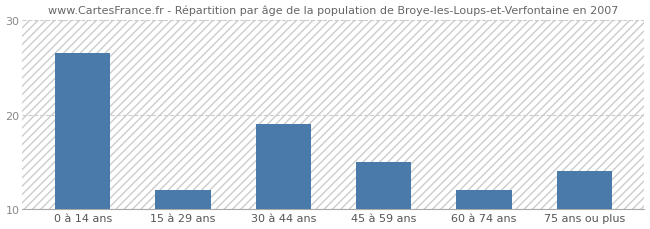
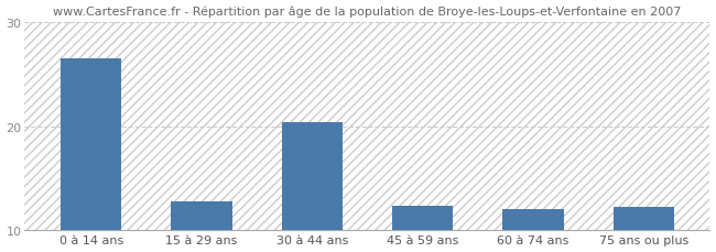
15 à 29 ans: 12.0 -> 12.8
30 à 44 ans: 19.0 -> 20.4
45 à 59 ans: 15.0 -> 12.4
75 ans ou plus: 14.0 -> 12.2
